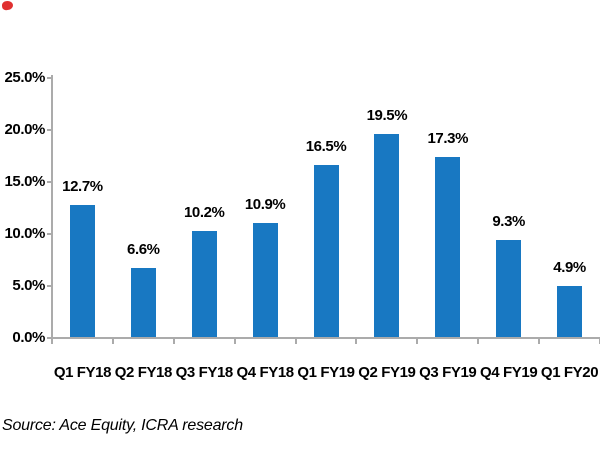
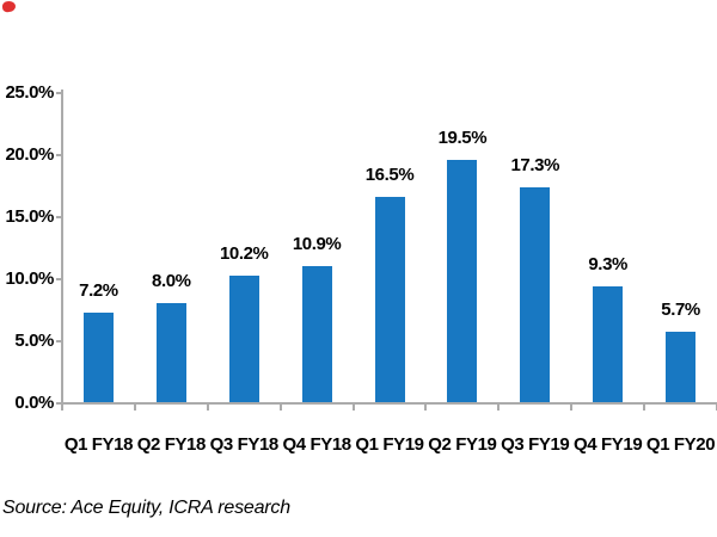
Q1 FY18: 12.7% -> 7.2%
Q2 FY18: 6.6% -> 8.0%
Q1 FY20: 4.9% -> 5.7%
